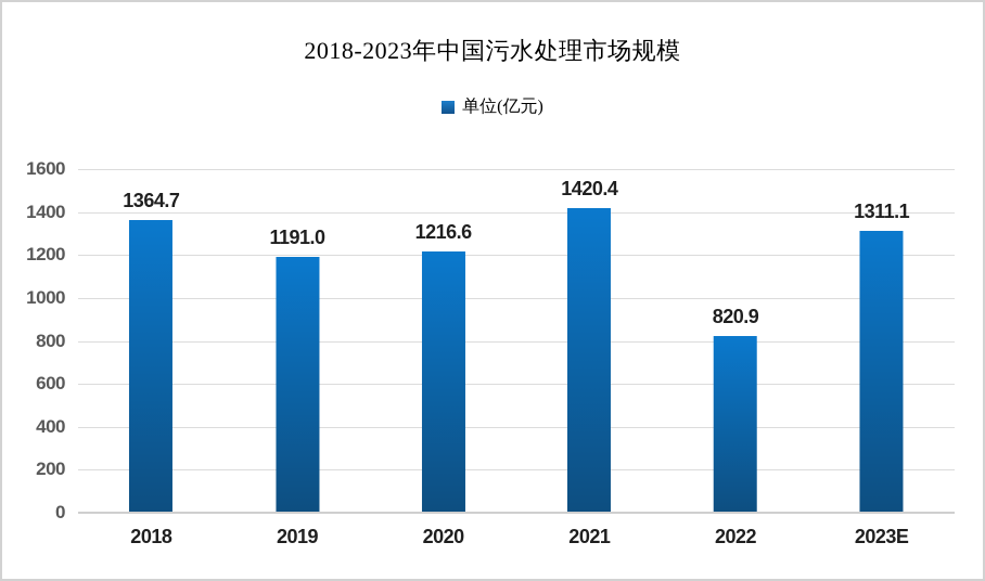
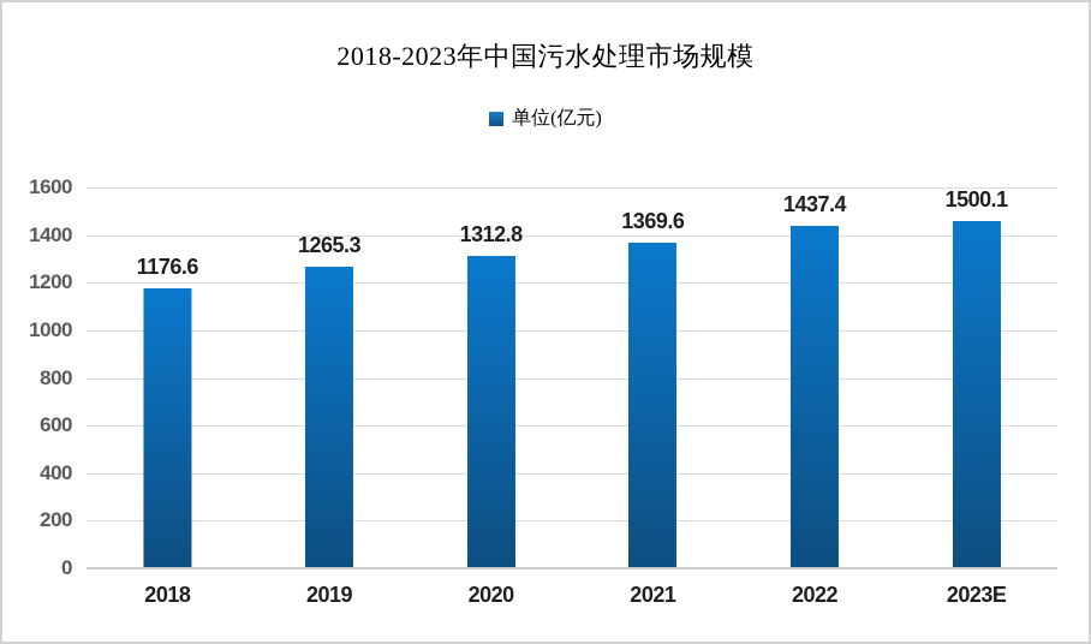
2018: 1364.7 -> 1176.6
2019: 1191.0 -> 1265.3
2020: 1216.6 -> 1312.8
2021: 1420.4 -> 1369.6
2022: 820.9 -> 1437.4
2023E: 1311.1 -> 1500.1
